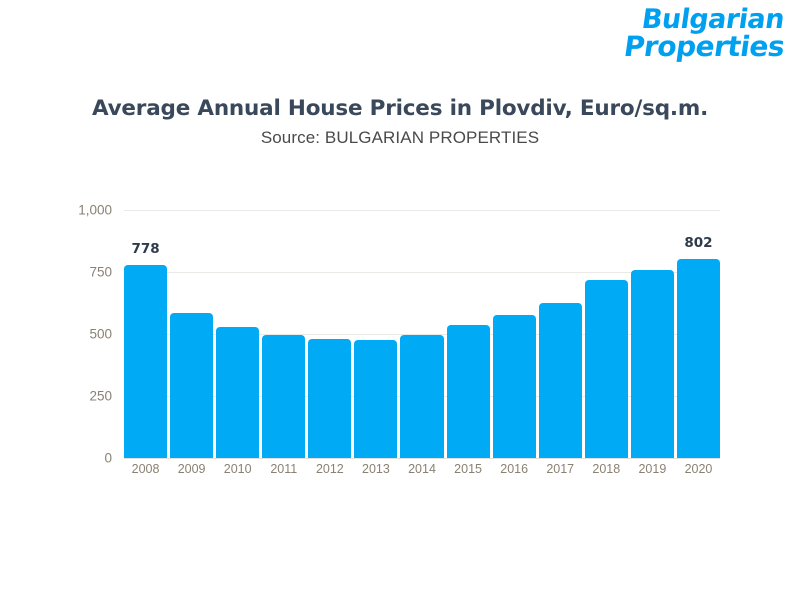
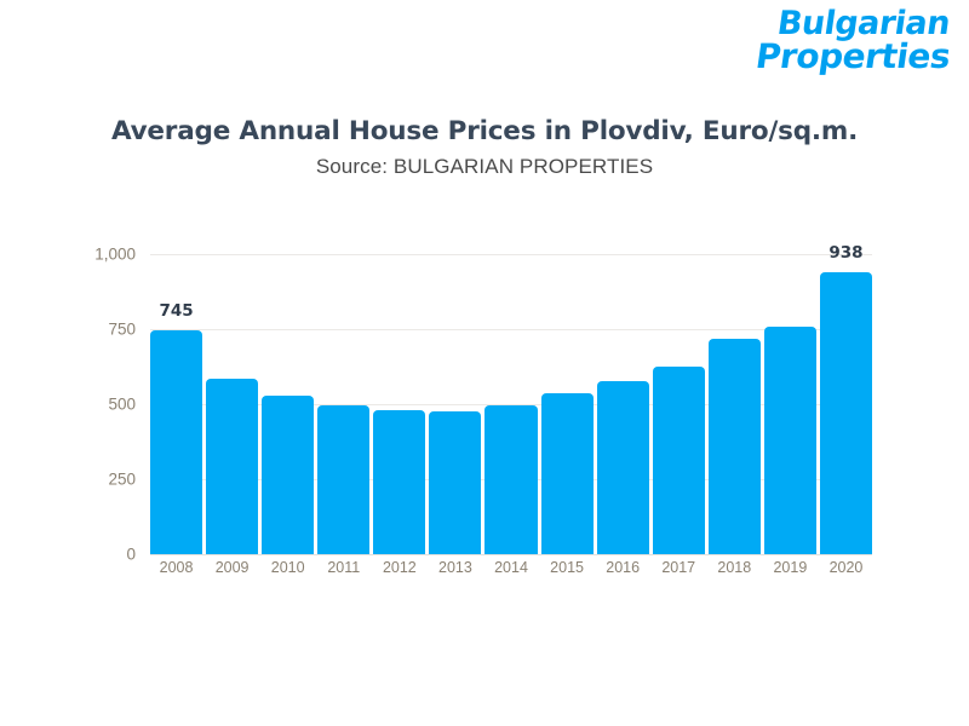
2008: 778 -> 745
2020: 802 -> 938
